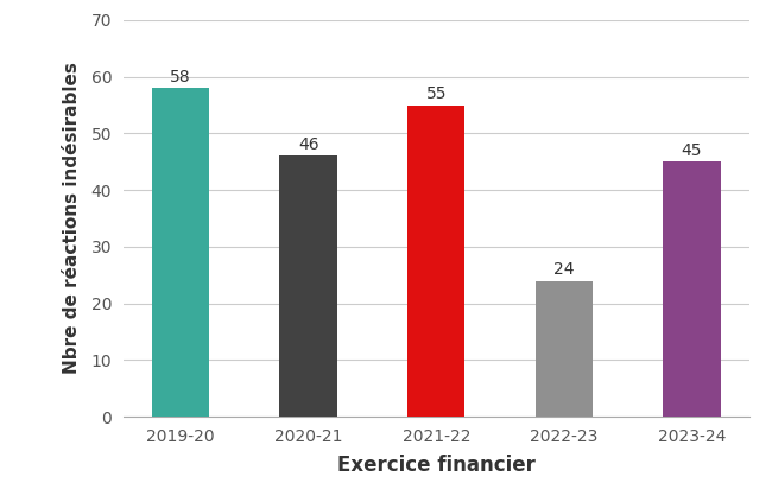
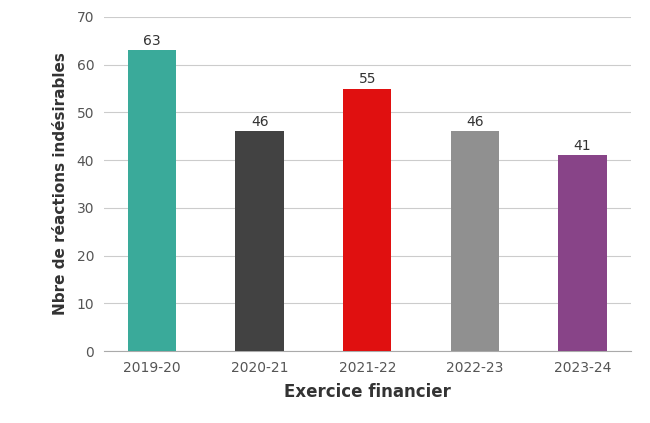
2019-20: 58 -> 63
2022-23: 24 -> 46
2023-24: 45 -> 41
